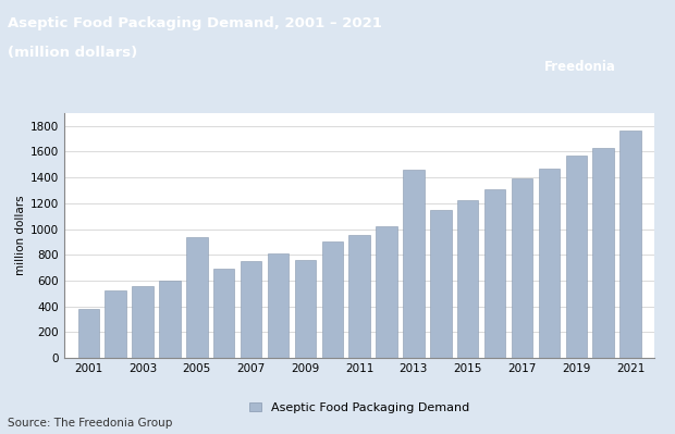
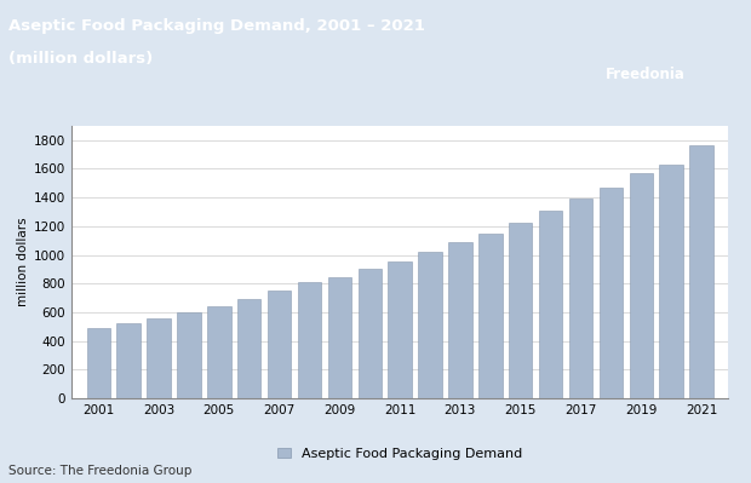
2001: 380 -> 490
2005: 940 -> 640
2009: 760 -> 840
2013: 1460 -> 1090
